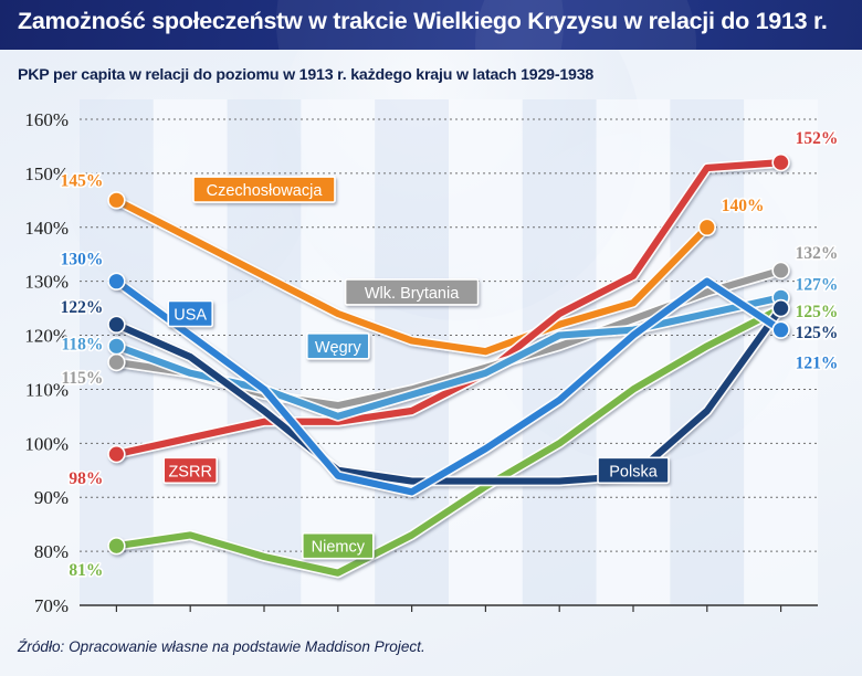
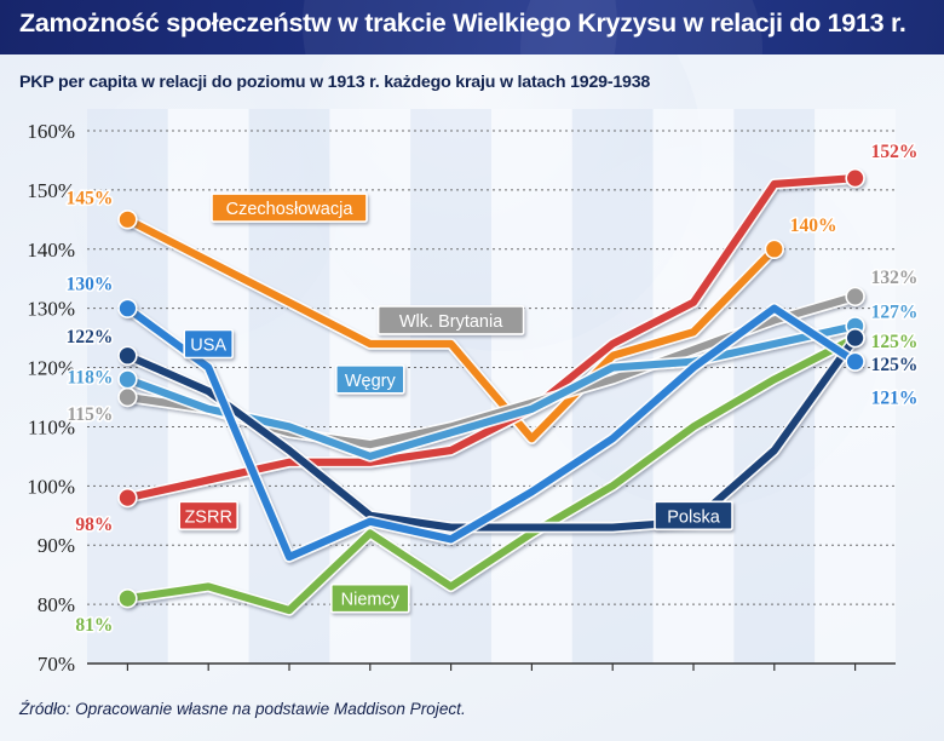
USA/1931: 110% -> 88%
Niemcy/1932: 76% -> 92%
Czechosłowacja/1933: 119% -> 124%
Czechosłowacja/1934: 117% -> 108%
